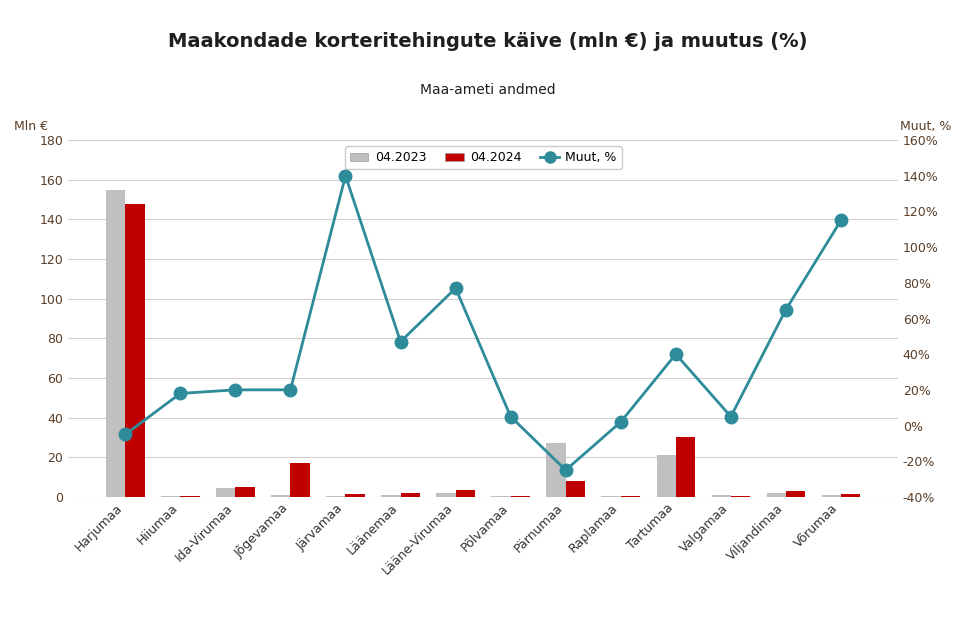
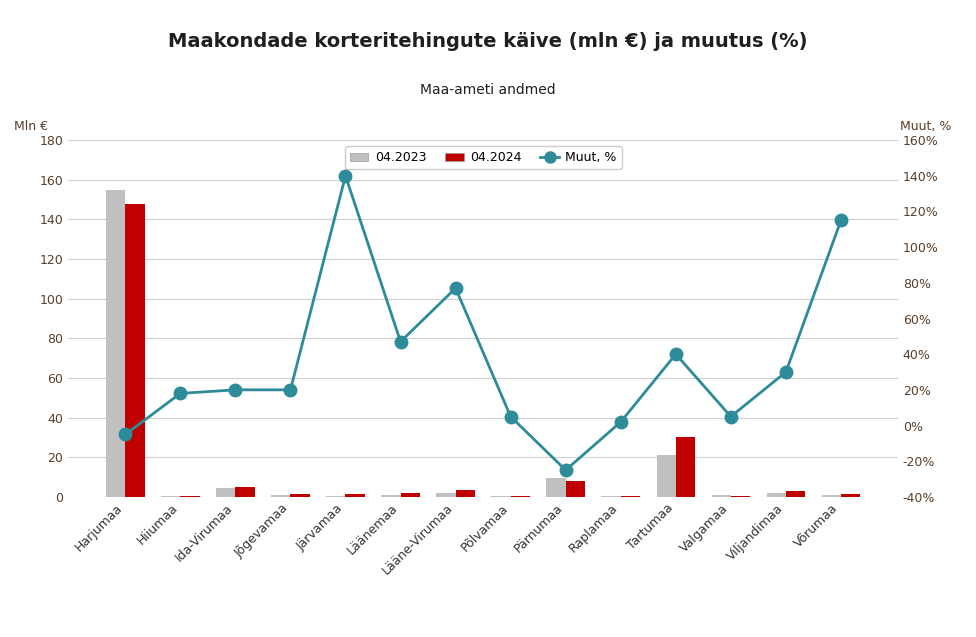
04.2024/Jõgevamaa: 17 -> 1
04.2023/Pärnumaa: 27 -> 10
Muut, %/Viljandimaa: 65% -> 30%
